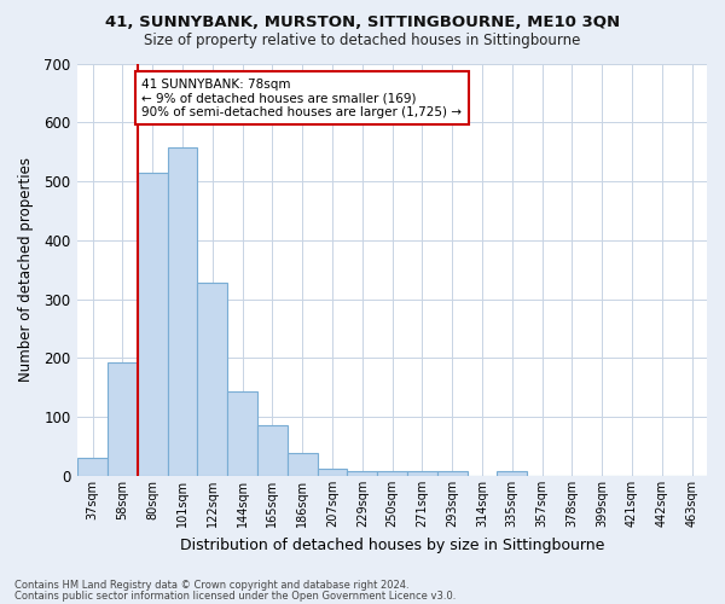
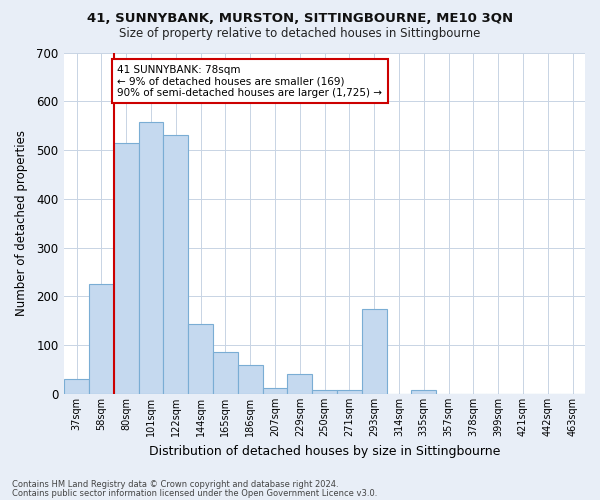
58sqm: 192 -> 225
122sqm: 328 -> 530
186sqm: 38 -> 60
229sqm: 8 -> 40
293sqm: 8 -> 175
